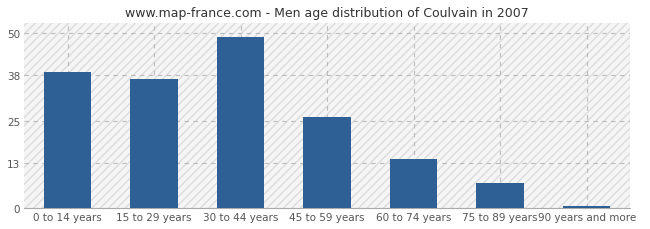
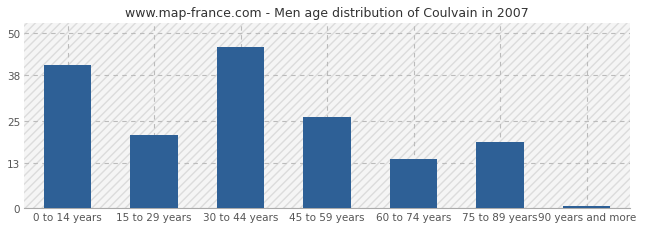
0 to 14 years: 39.0 -> 41.0
15 to 29 years: 37.0 -> 21.0
30 to 44 years: 49.0 -> 46.0
75 to 89 years: 7.0 -> 19.0
